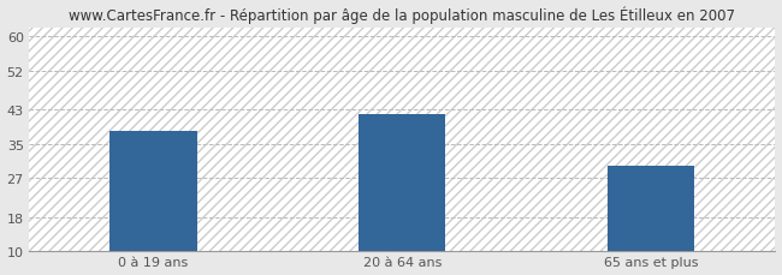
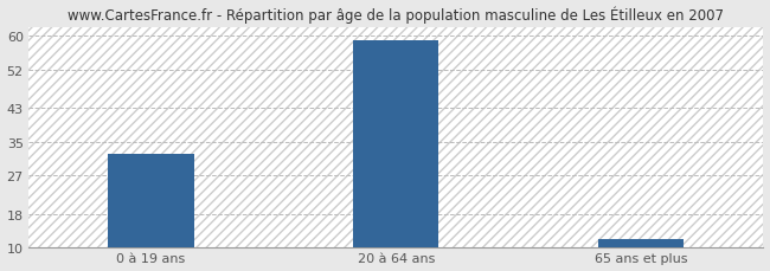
0 à 19 ans: 38 -> 32
20 à 64 ans: 42 -> 59
65 ans et plus: 30 -> 12
